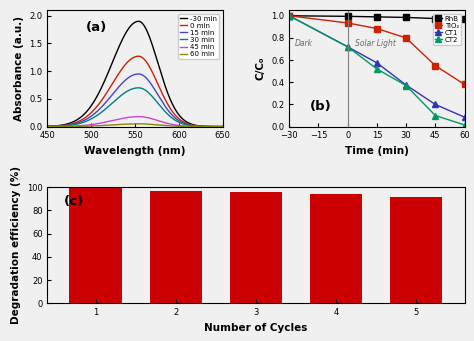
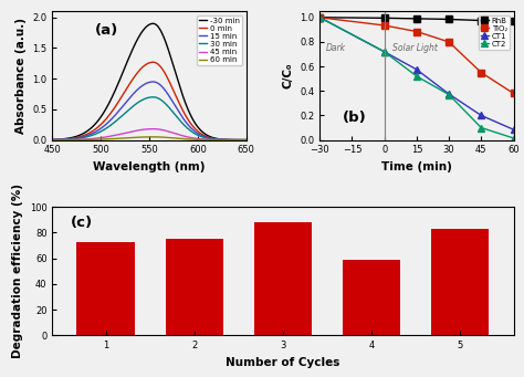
1: 99 -> 73
2: 97 -> 75
3: 96 -> 88
4: 94 -> 59
5: 92 -> 83
